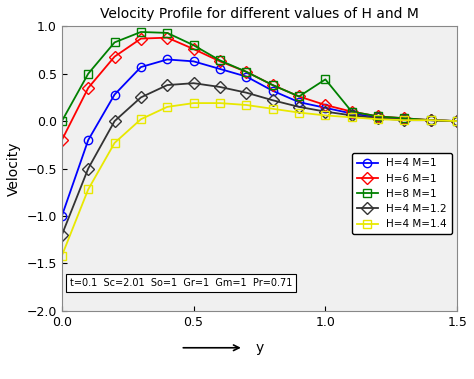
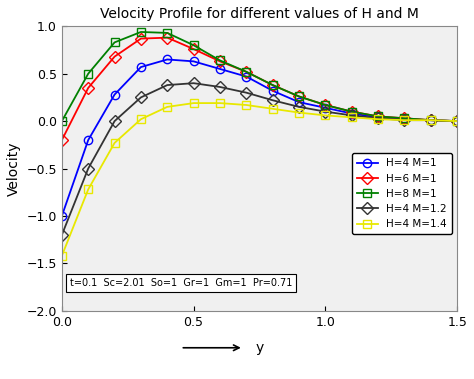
H=8 M=1/1.0: 0.44 -> 0.17
